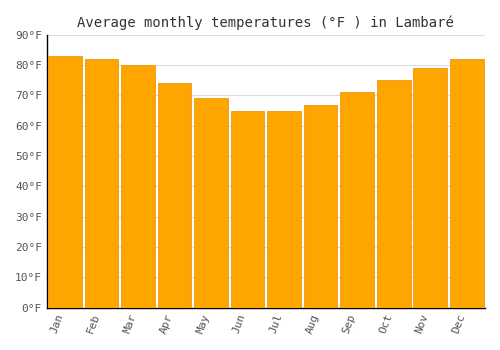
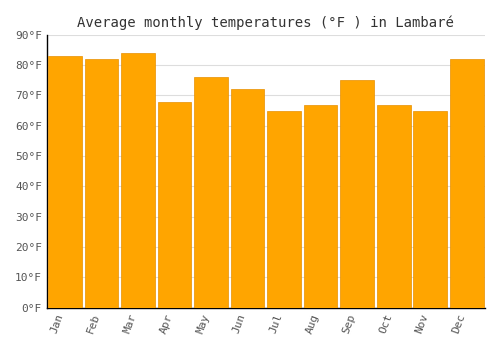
Mar: 80°F -> 84°F
Apr: 74°F -> 68°F
May: 69°F -> 76°F
Jun: 65°F -> 72°F
Sep: 71°F -> 75°F
Oct: 75°F -> 67°F
Nov: 79°F -> 65°F
